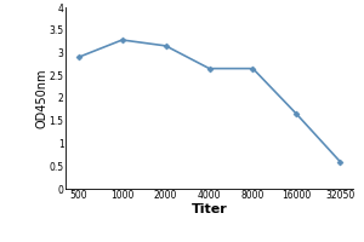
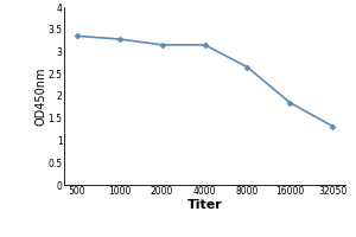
500: 2.90 -> 3.35
4000: 2.65 -> 3.15
16000: 1.65 -> 1.85
32050: 0.60 -> 1.32
